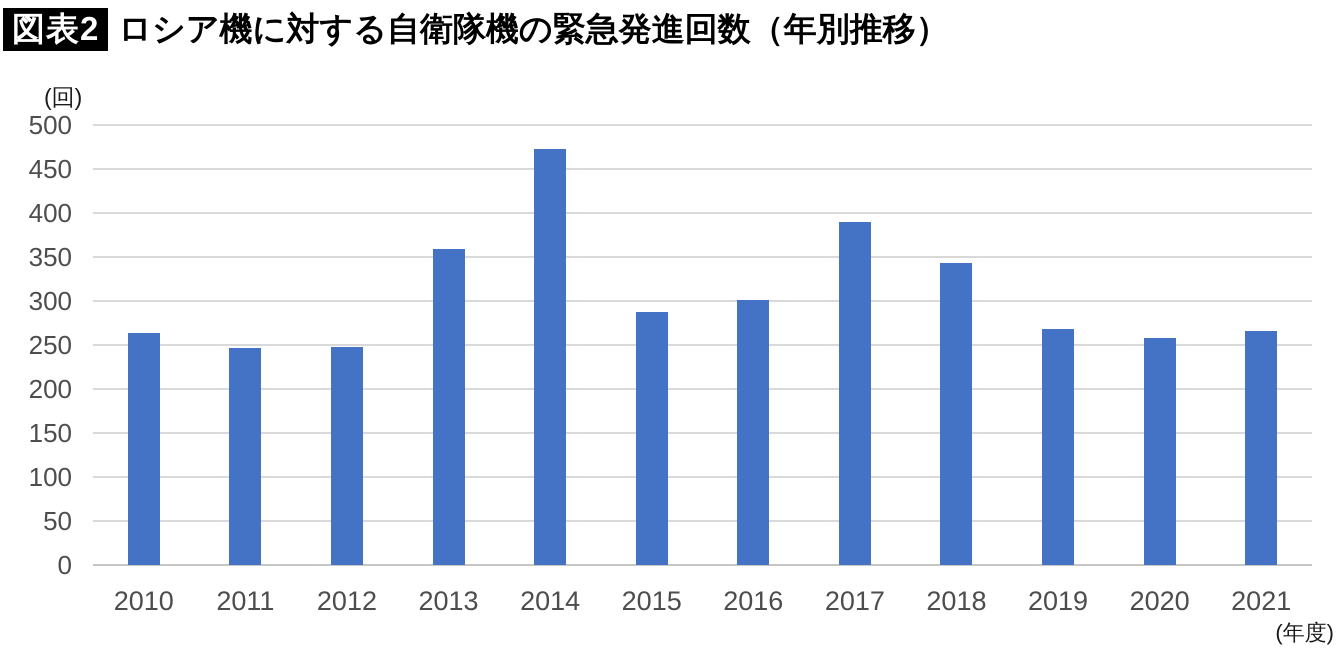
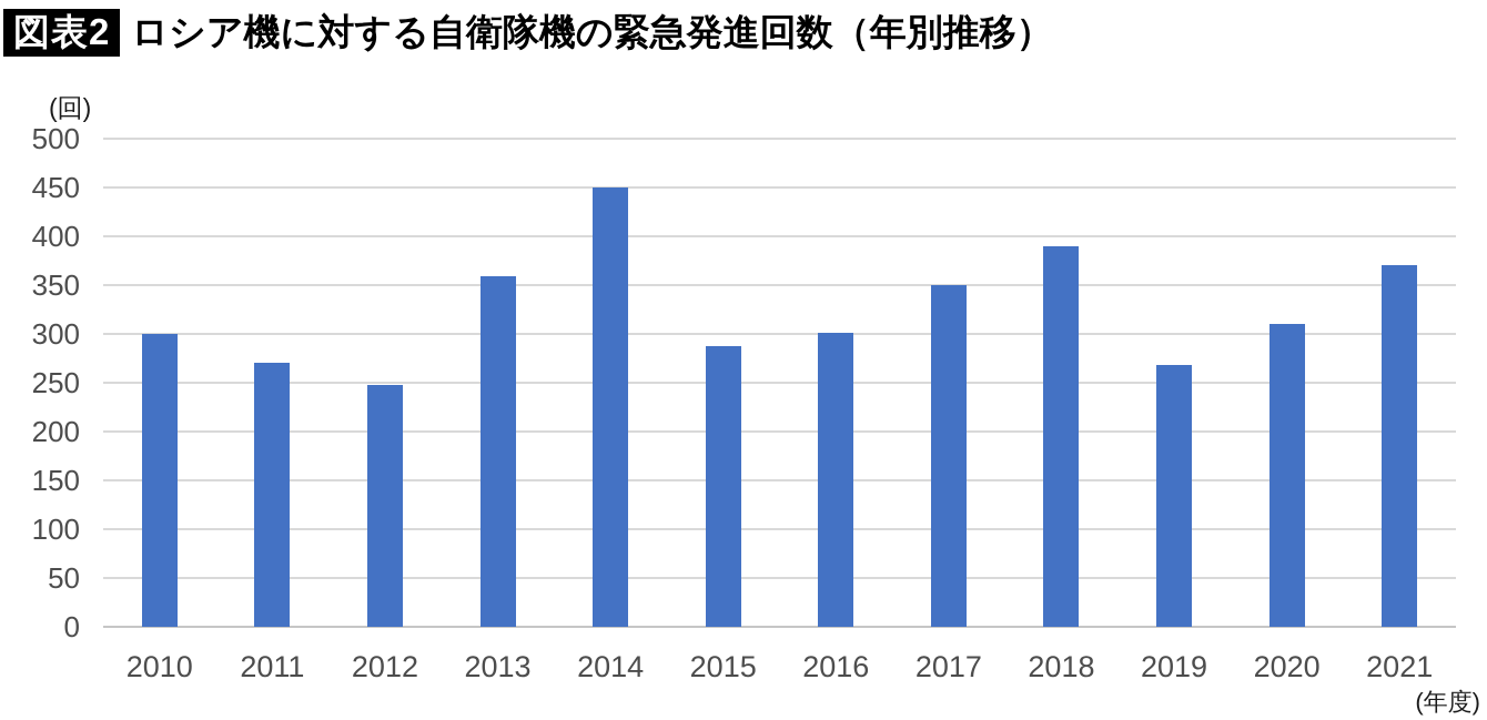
2010: 260 -> 300
2011: 250 -> 270
2014: 470 -> 450
2017: 390 -> 350
2018: 340 -> 390
2020: 260 -> 310
2021: 270 -> 370
